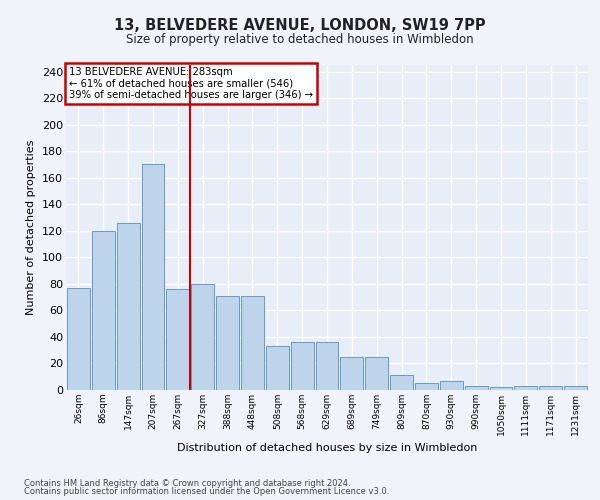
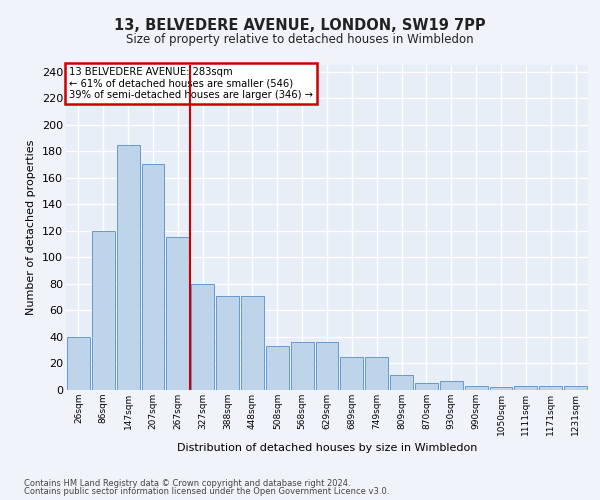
26sqm: 77 -> 40
147sqm: 126 -> 185
267sqm: 76 -> 115
